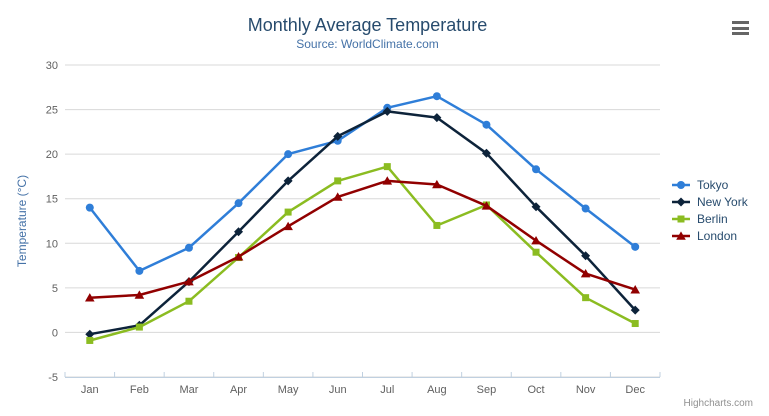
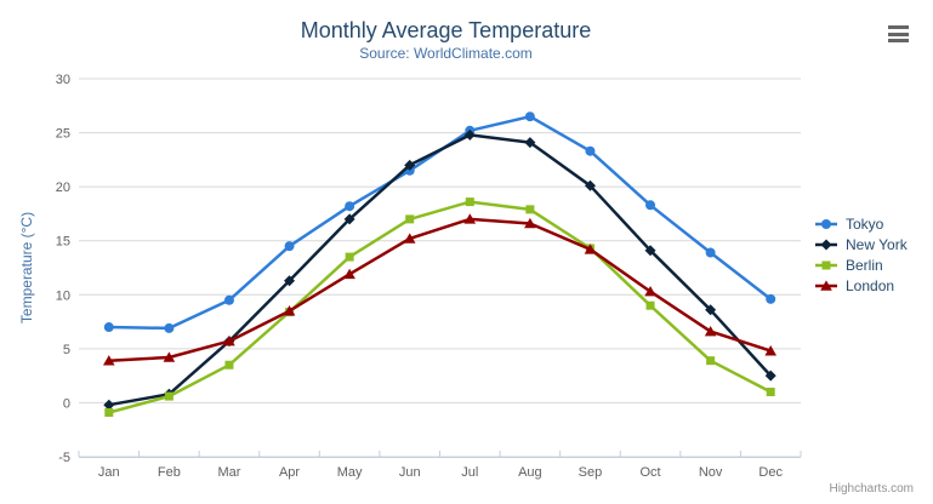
Tokyo/Jan: 14 -> 7
Tokyo/May: 20 -> 18
Berlin/Aug: 12 -> 18
